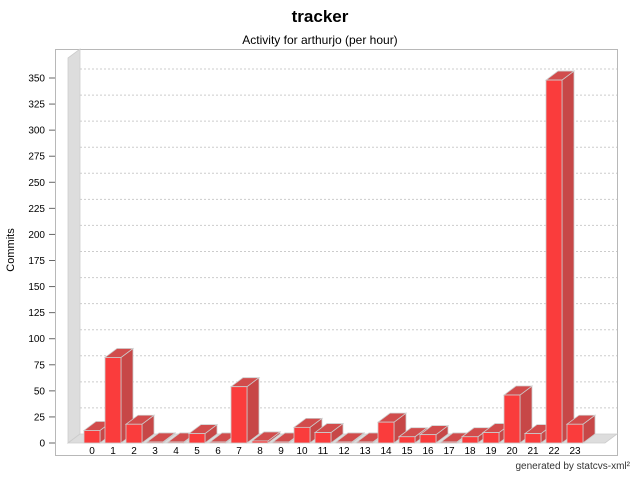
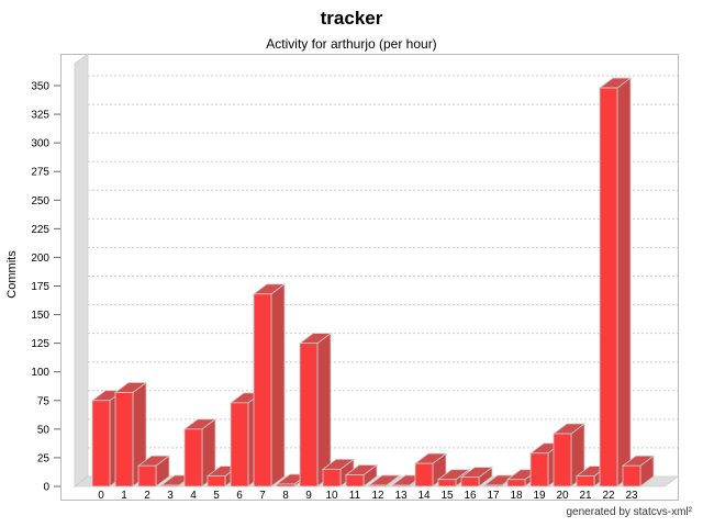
0: 12 -> 75
4: 1 -> 50
6: 1 -> 73
7: 54 -> 168
9: 1 -> 125
19: 10 -> 29
